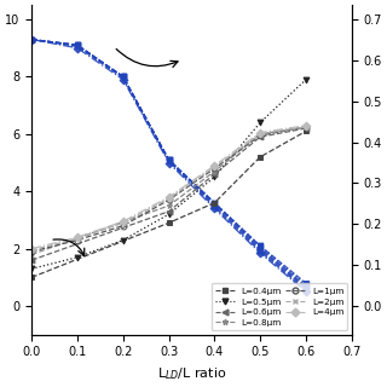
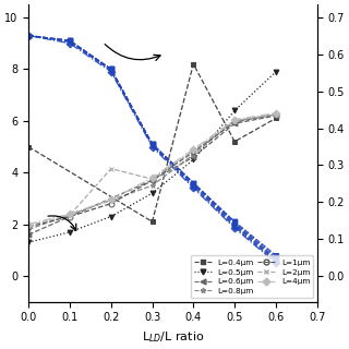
L=0.4μm/0.0: 1.0 -> 5.0
L=2μm/0.2: 2.90 -> 4.15
L=0.4μm/0.3: 2.9 -> 2.1
L=0.6μm/0.3: 3.3 -> 3.7
L=0.4μm/0.4: 3.6 -> 8.2
